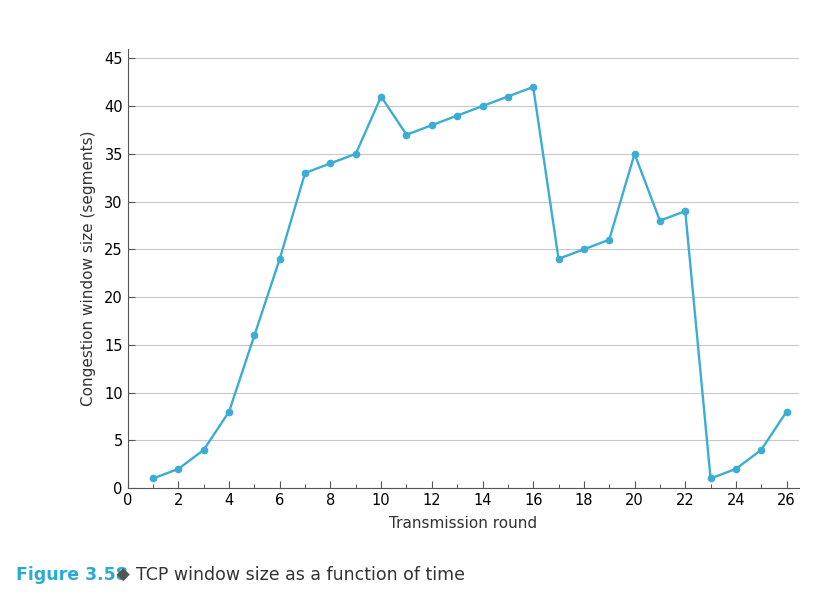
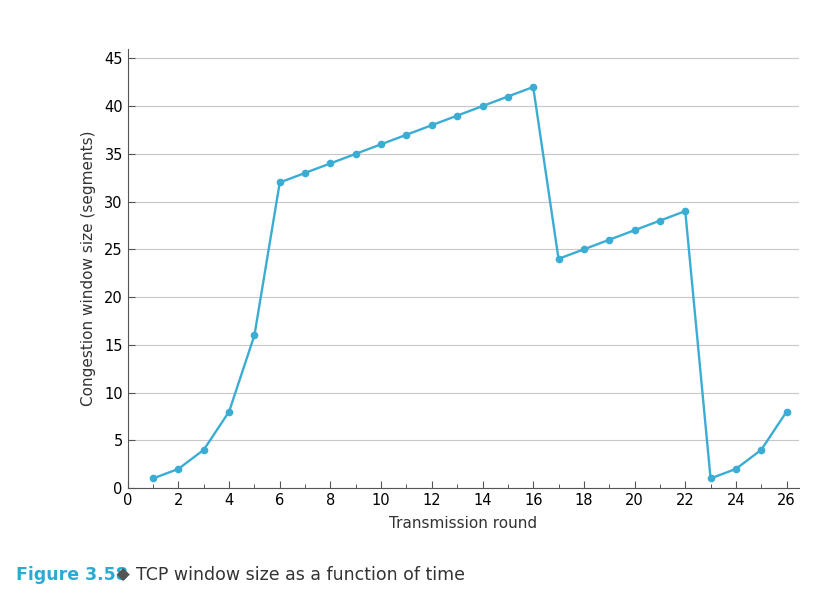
6: 24 -> 32
10: 41 -> 36
20: 35 -> 27
